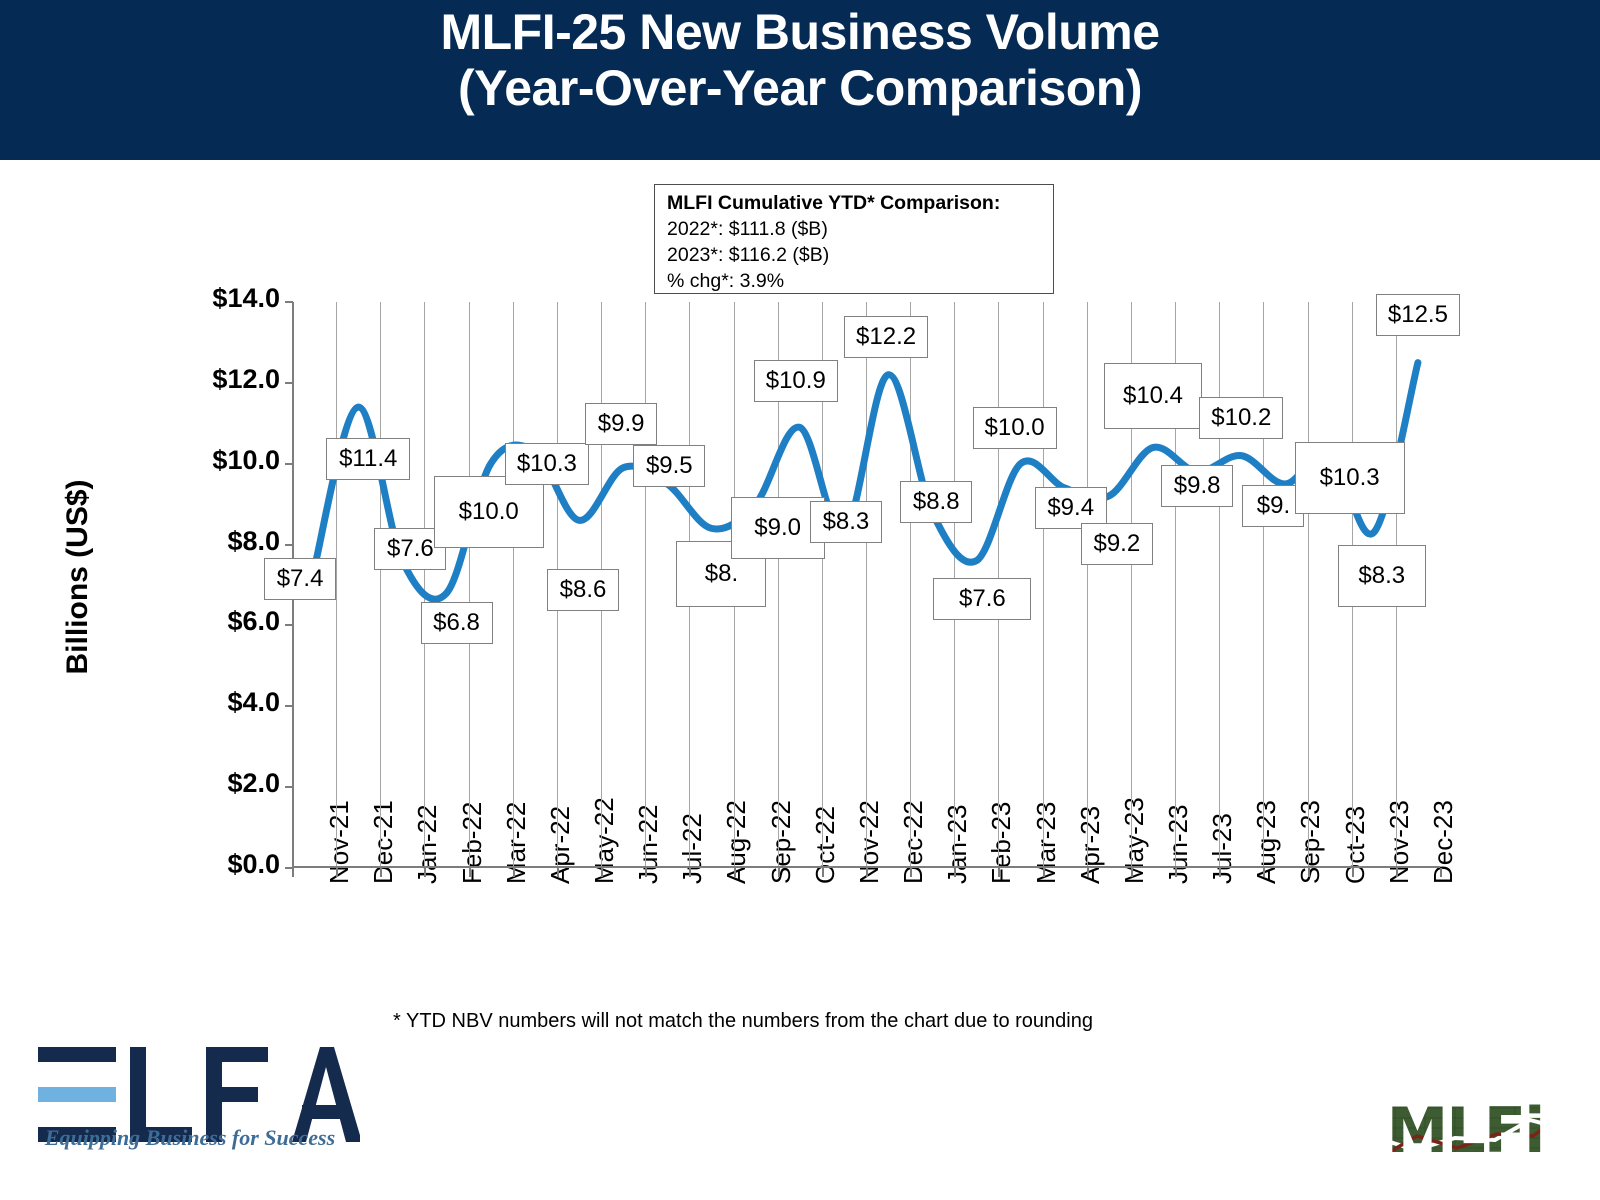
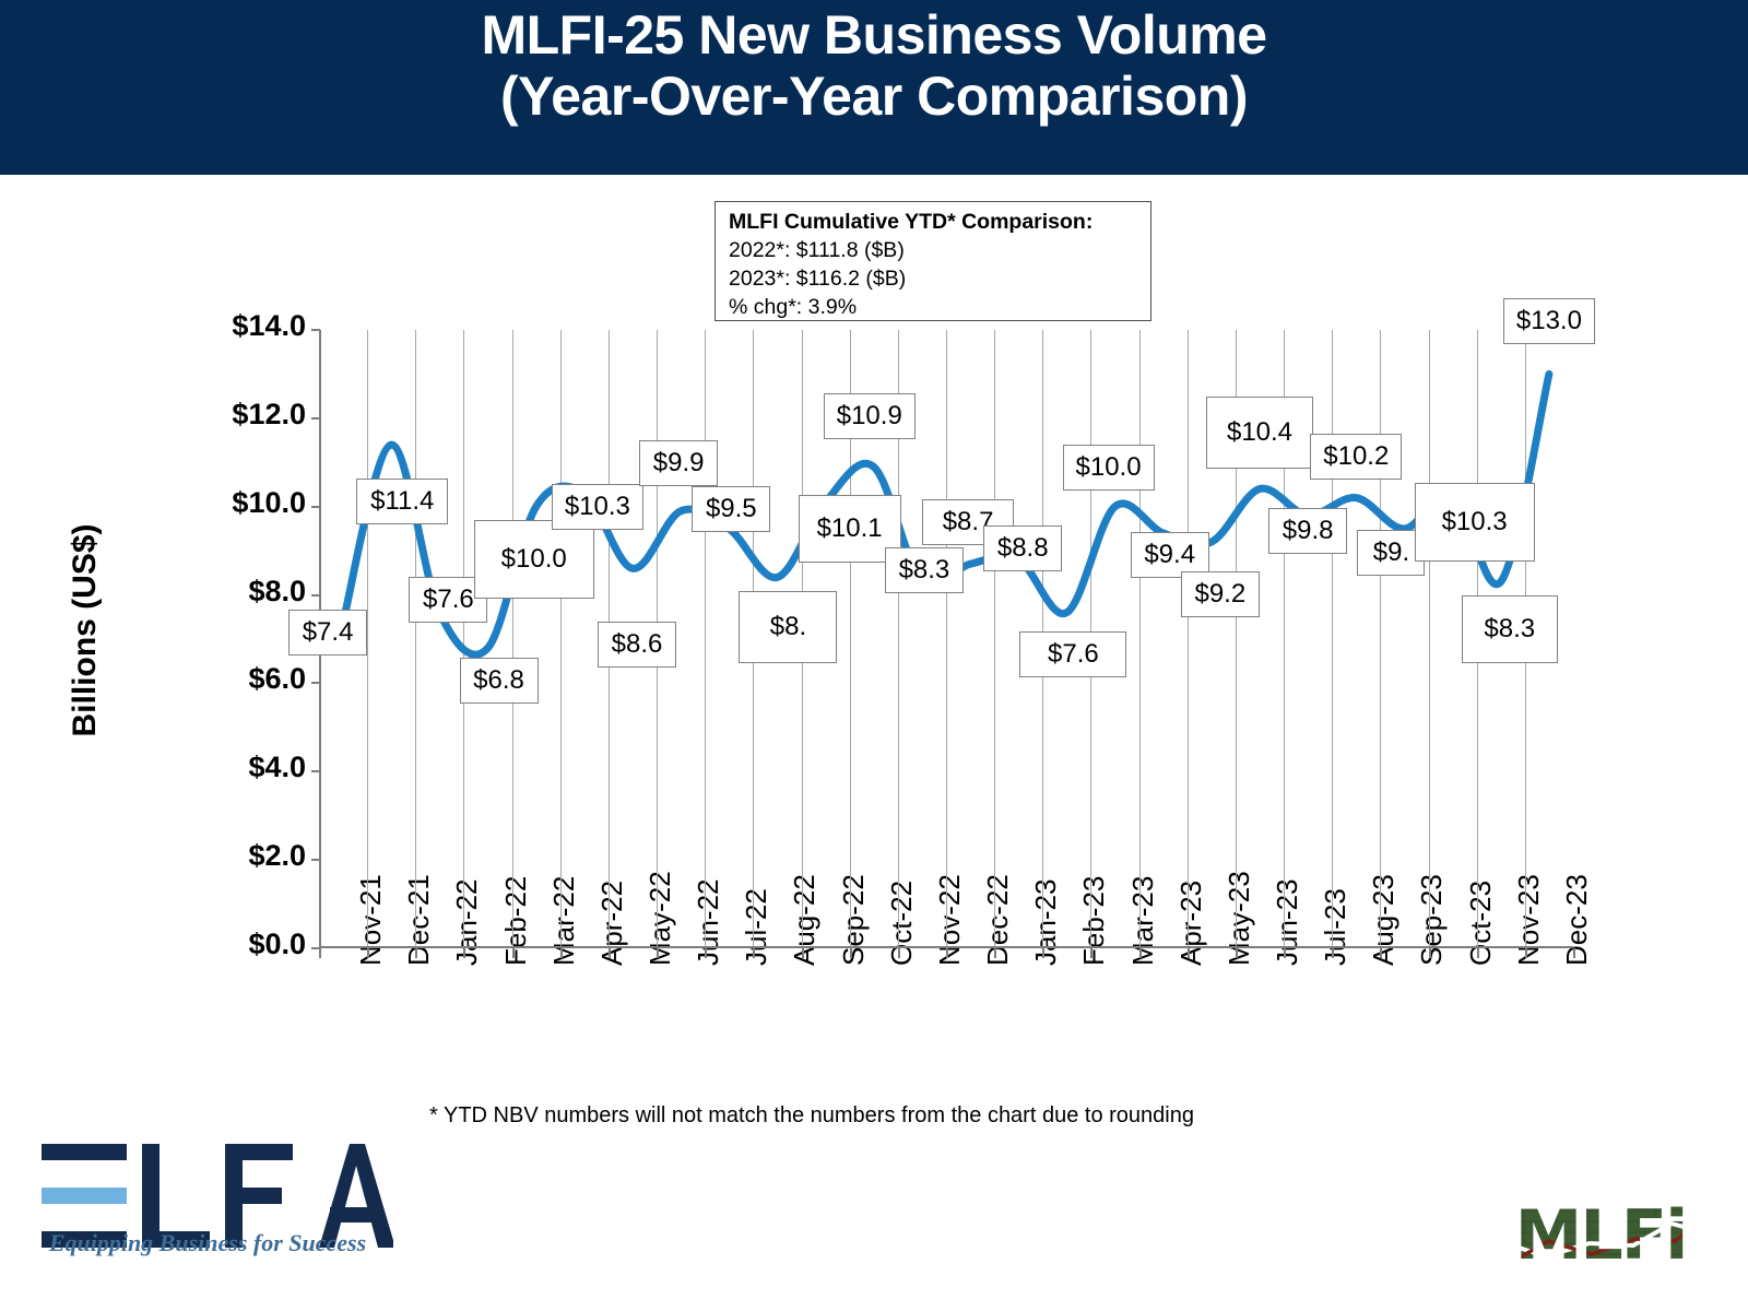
Sep-22: $9.0 -> $10.1
Dec-22: $12.2 -> $8.7
Dec-23: $12.5 -> $13.0
